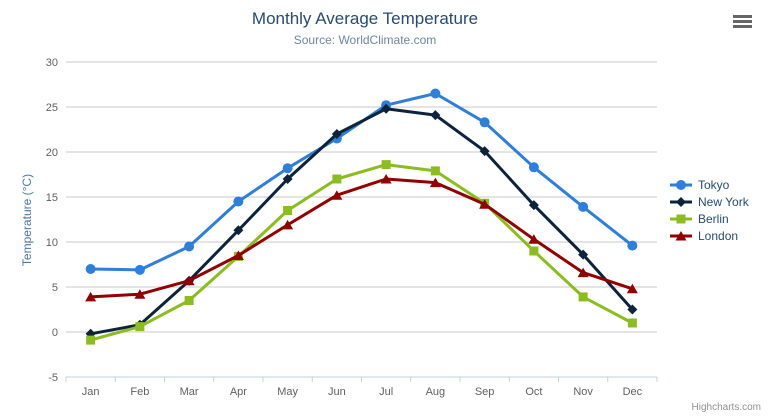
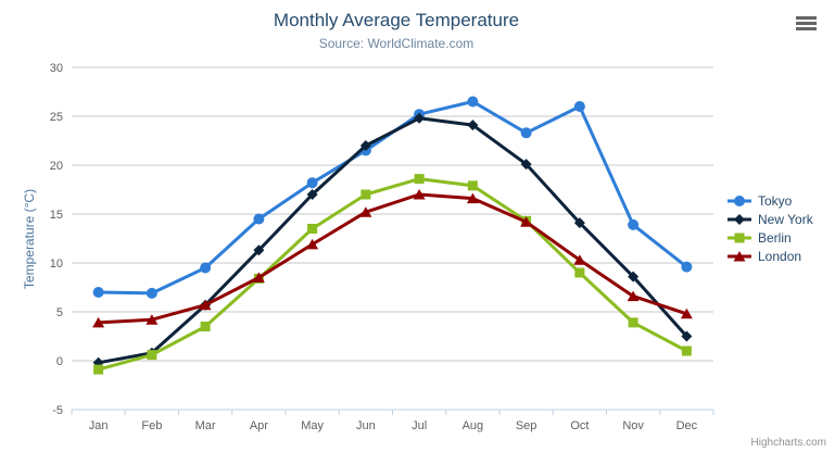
Tokyo/Oct: 18 -> 26
